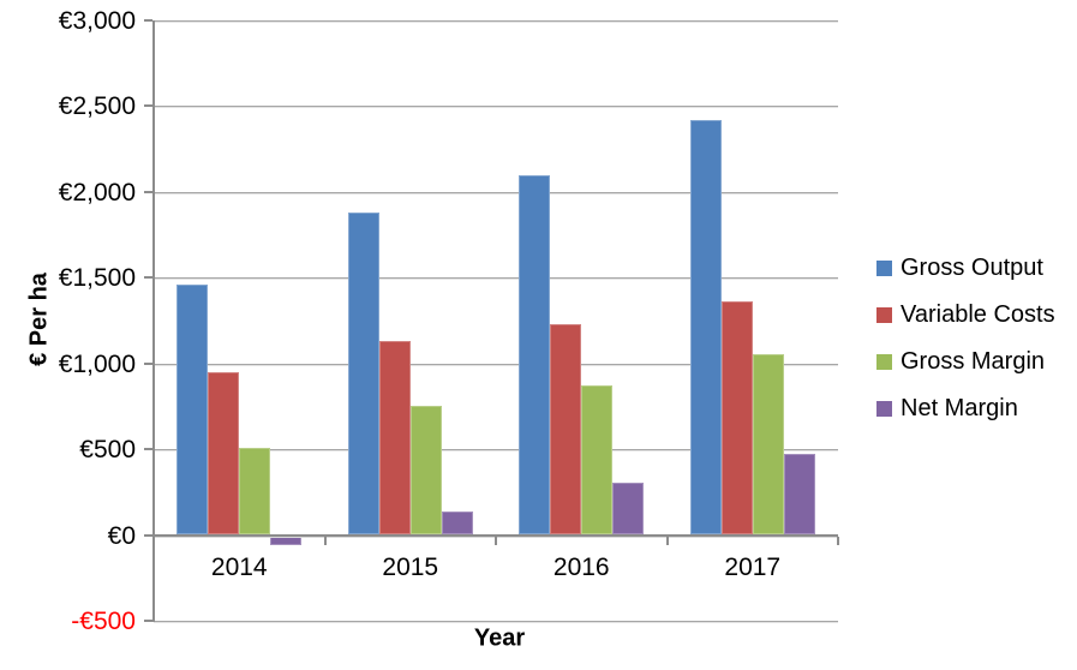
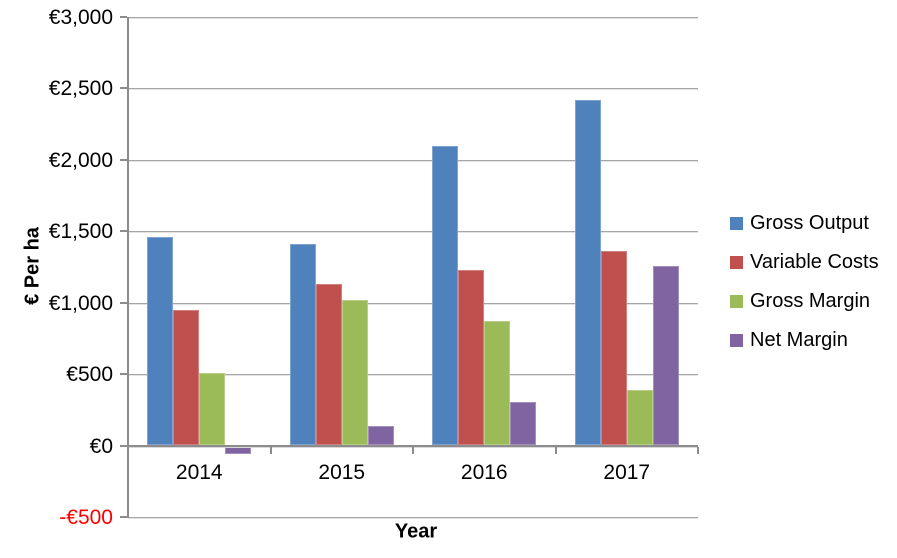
Gross Output/2015: €1880 -> €1410
Gross Margin/2015: €750 -> €1020
Gross Margin/2017: €1060 -> €390
Net Margin/2017: €480 -> €1260
